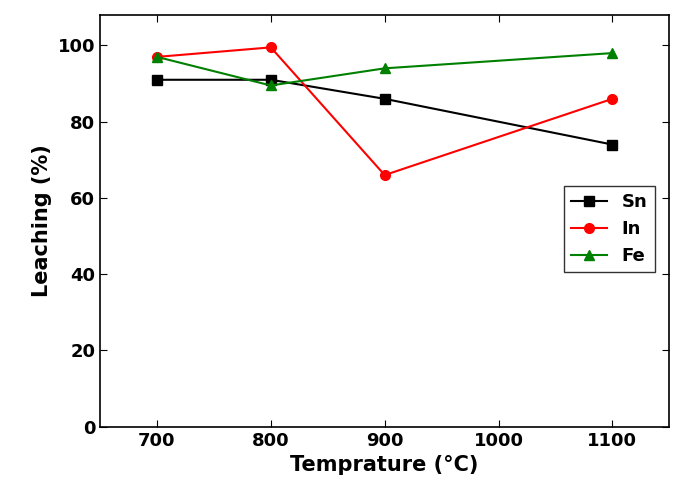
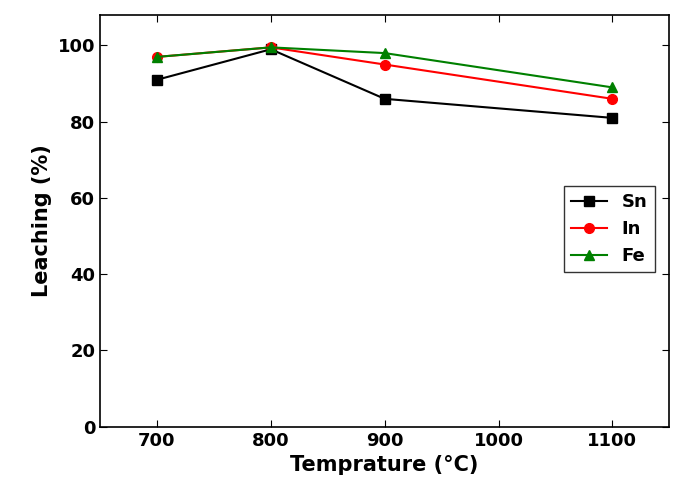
Sn/800: 91 -> 99
Fe/800: 89.5 -> 99.5
In/900: 66.0 -> 95.0
Fe/900: 94.0 -> 98.0
Sn/1100: 74 -> 81
Fe/1100: 98.0 -> 89.0
